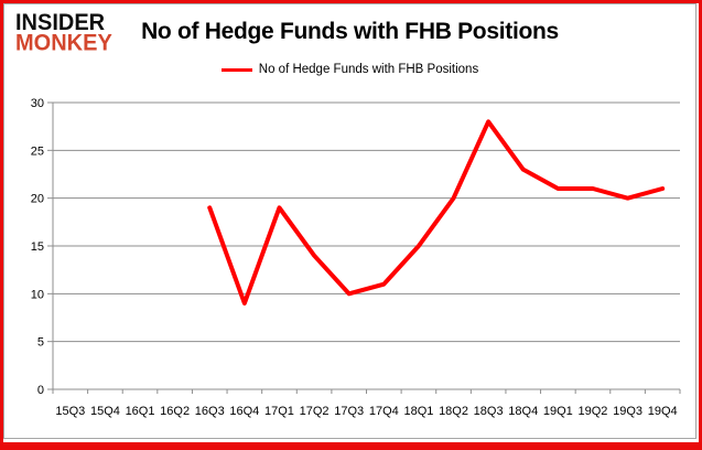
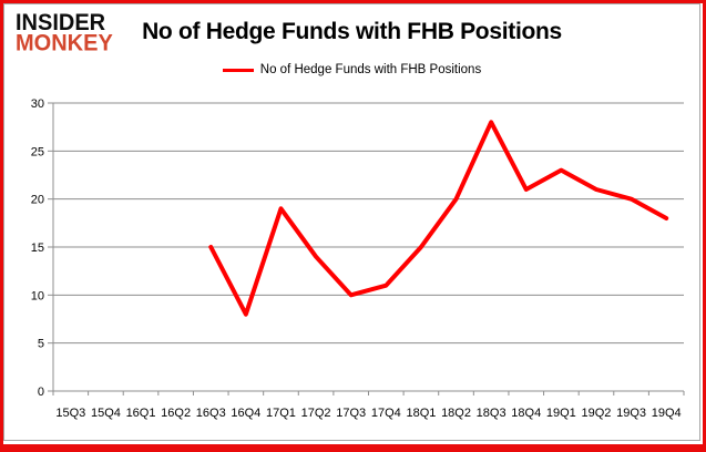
16Q3: 19 -> 15
16Q4: 9 -> 8
18Q4: 23 -> 21
19Q1: 21 -> 23
19Q4: 21 -> 18
